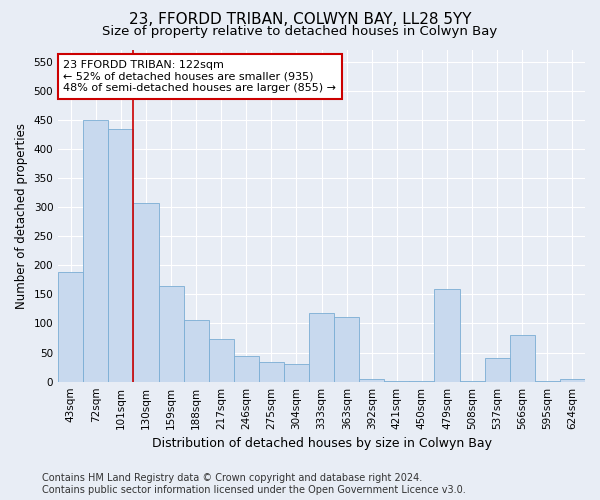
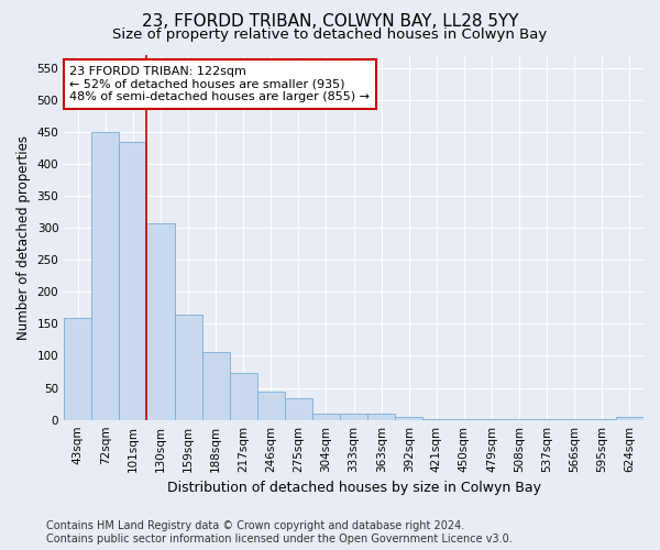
43sqm: 188 -> 160
304sqm: 30 -> 10
333sqm: 118 -> 10
363sqm: 112 -> 10
479sqm: 160 -> 1
537sqm: 40 -> 1
566sqm: 80 -> 1
